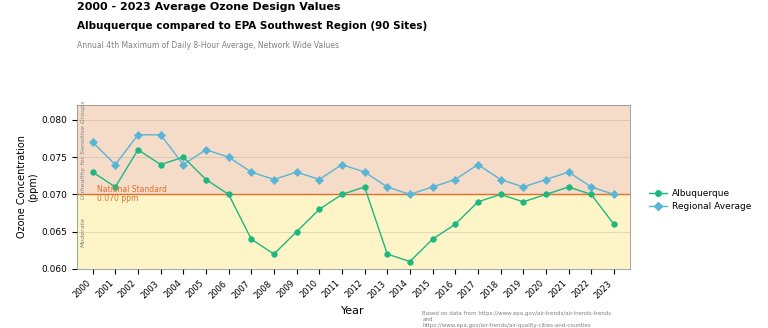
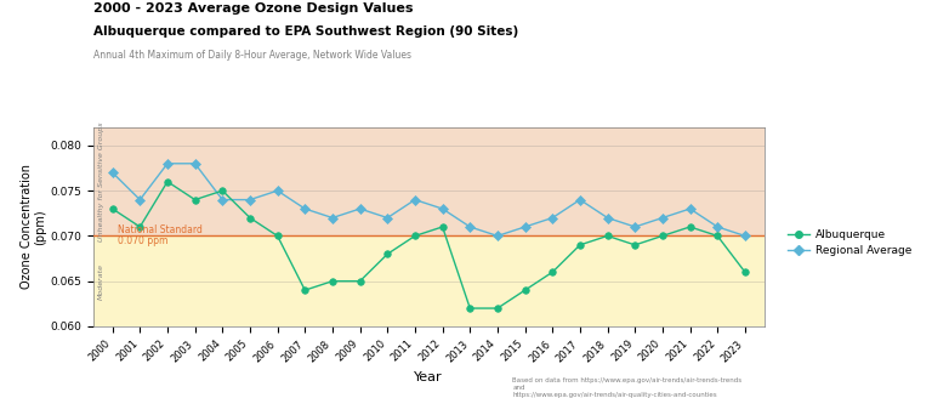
Regional Average/2005: 0.076 -> 0.074
Albuquerque/2008: 0.062 -> 0.065
Albuquerque/2014: 0.061 -> 0.062
